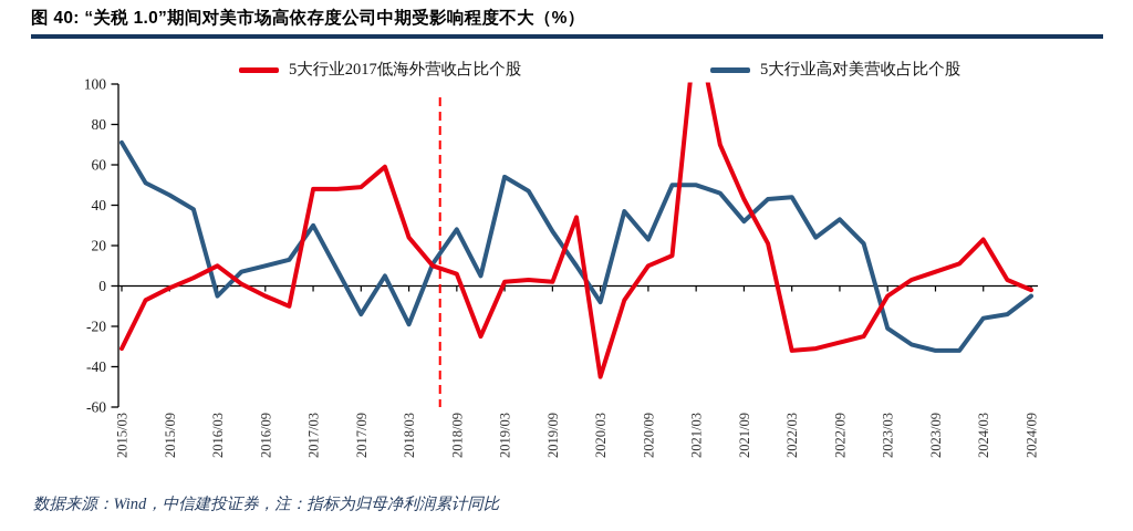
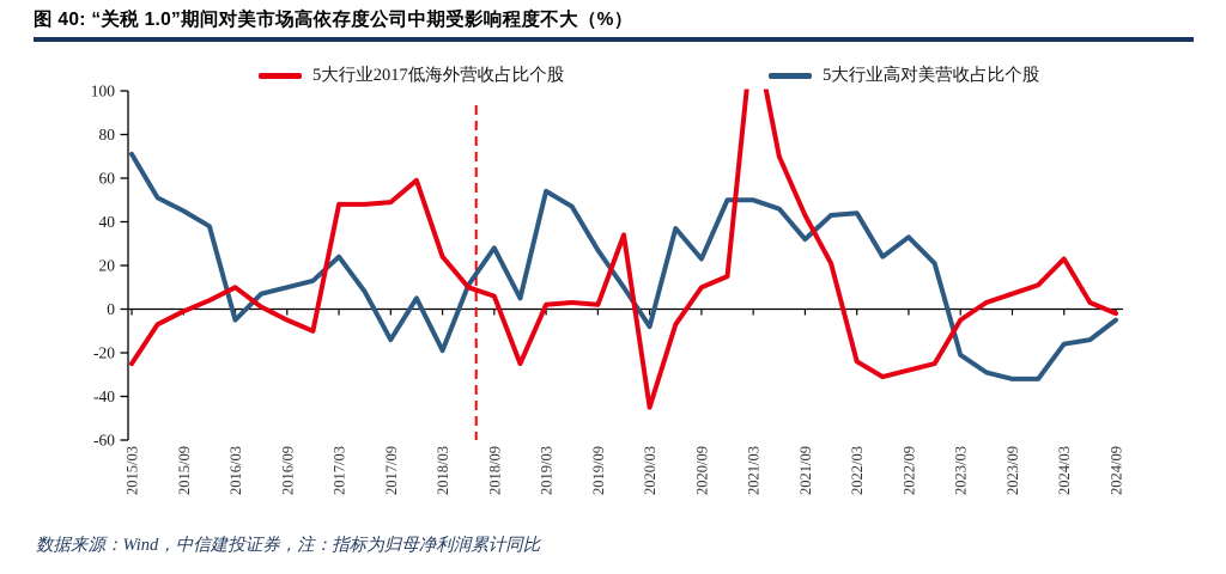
5大行业2017低海外营收占比个股/2015/03: -31 -> -25
5大行业高对美营收占比个股/2017/03: 30 -> 24
5大行业2017低海外营收占比个股/2022/03: -32 -> -24
